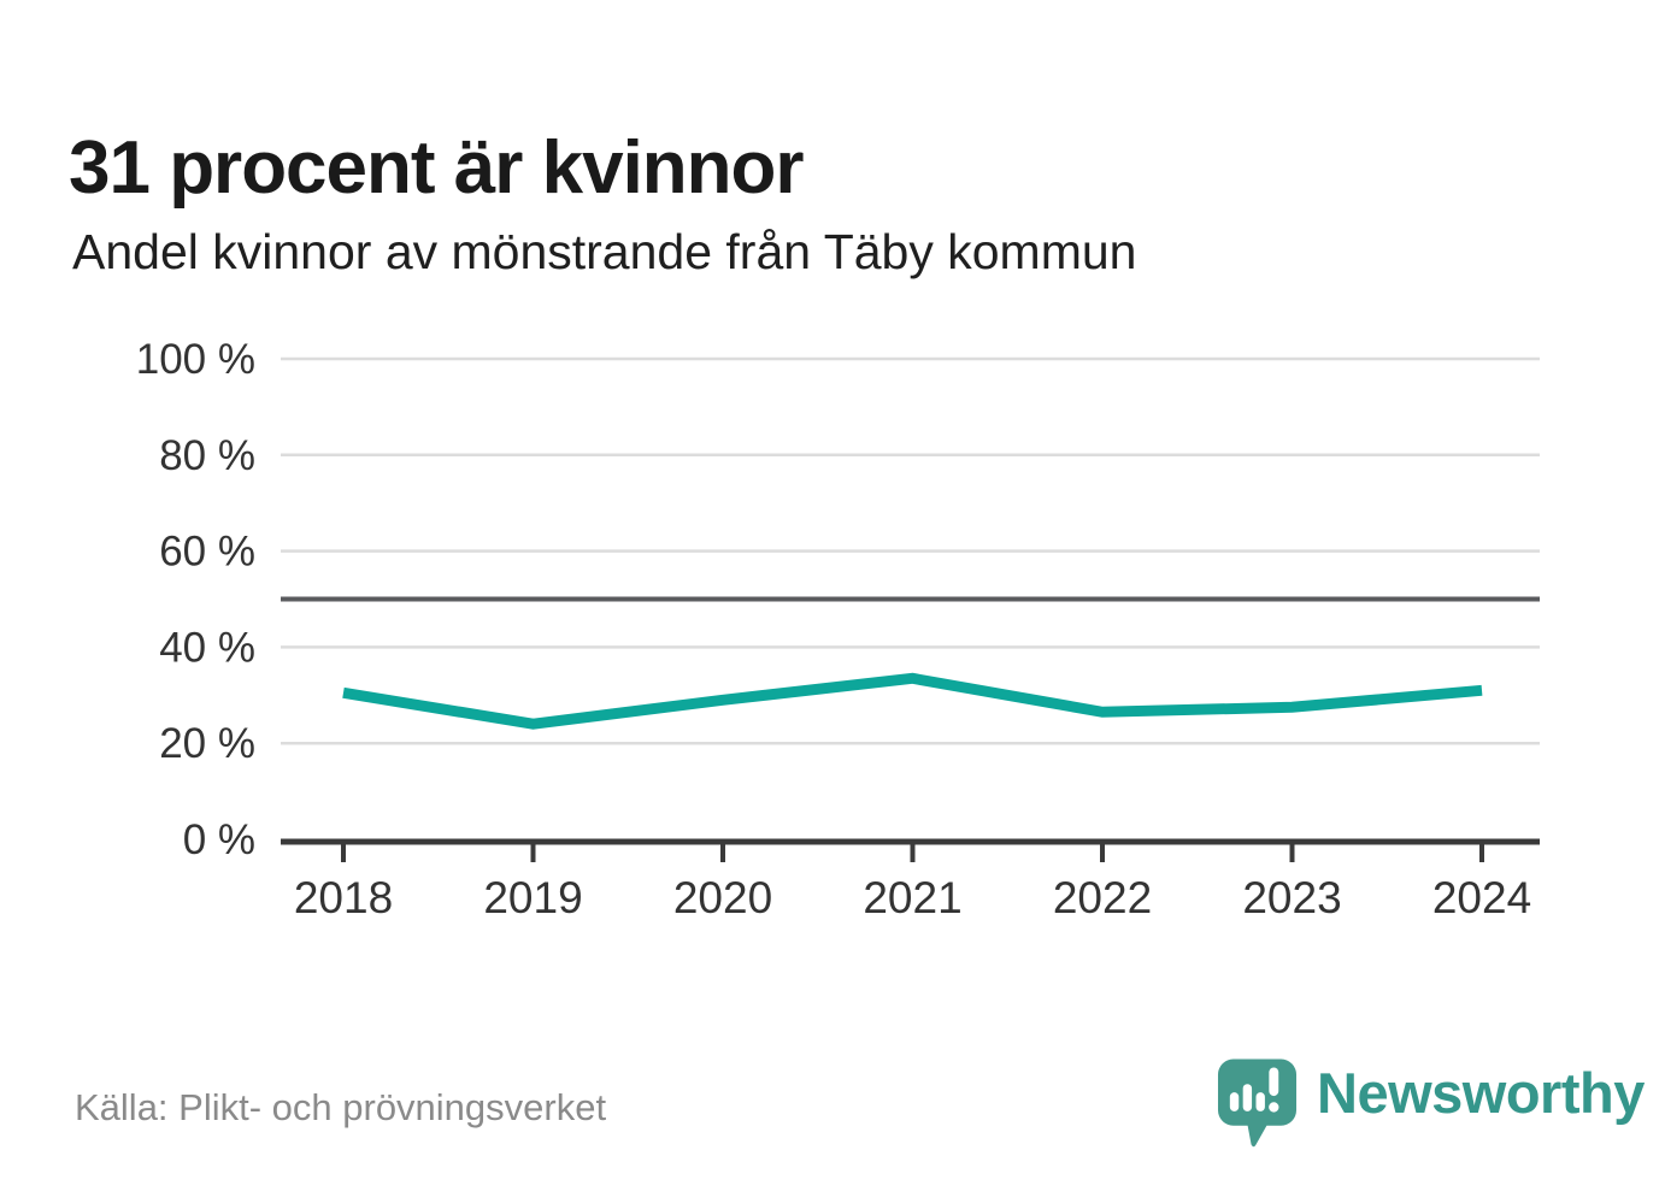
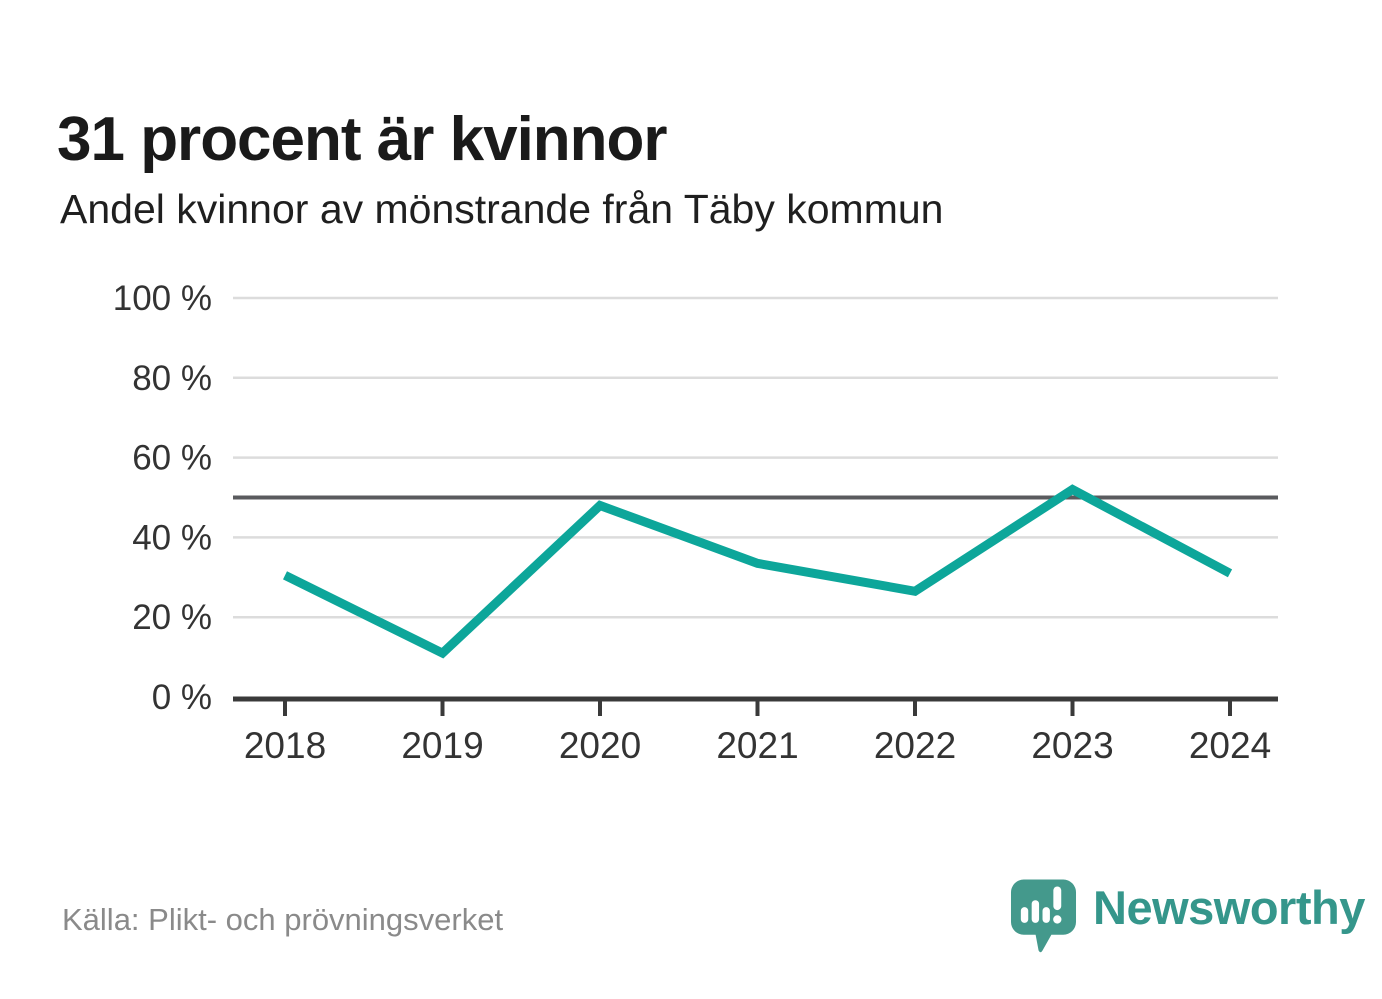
2019: 24% -> 11%
2020: 29% -> 48%
2023: 28% -> 52%
